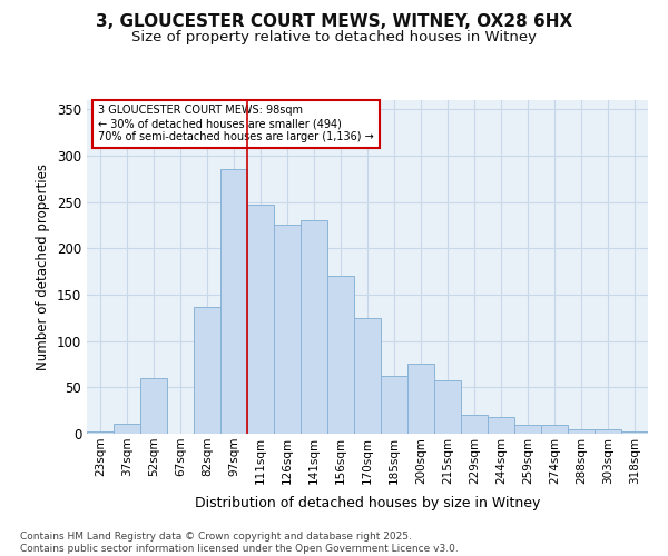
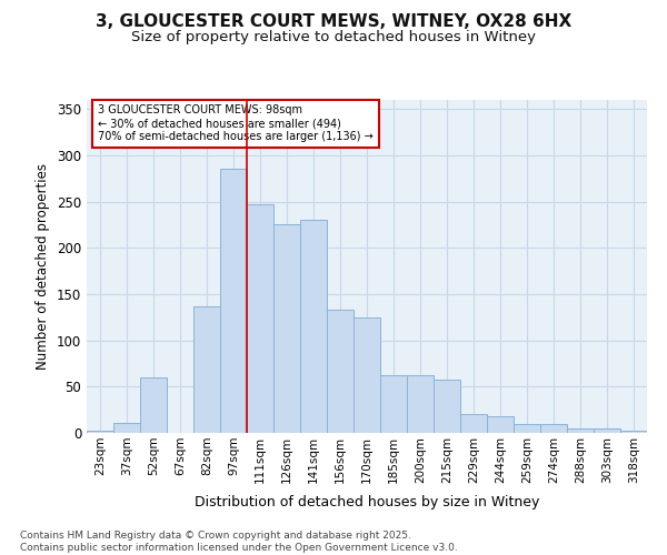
156sqm: 170 -> 133
200sqm: 76 -> 62
